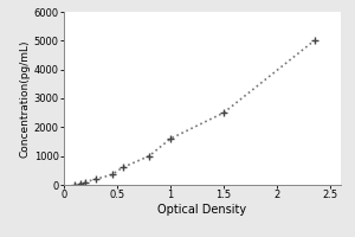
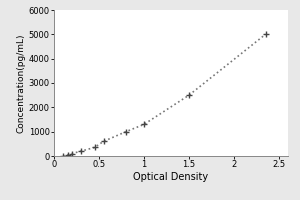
1: 1600 -> 1300
